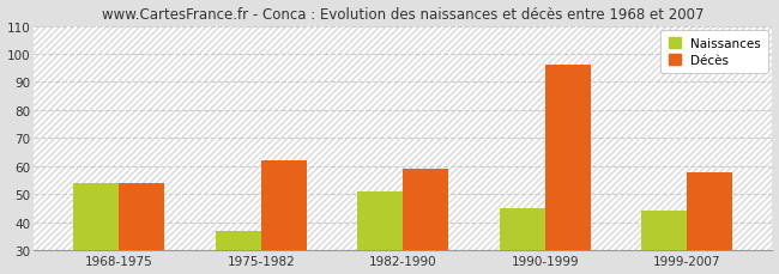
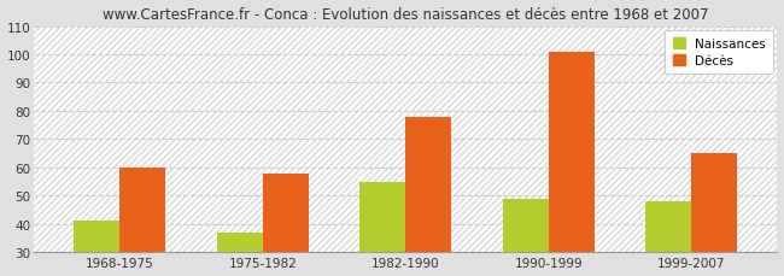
Naissances/1968-1975: 54 -> 41
Décès/1968-1975: 54 -> 60
Décès/1975-1982: 62 -> 58
Naissances/1982-1990: 51 -> 55
Décès/1982-1990: 59 -> 78
Naissances/1990-1999: 45 -> 49
Décès/1990-1999: 96 -> 101
Naissances/1999-2007: 44 -> 48
Décès/1999-2007: 58 -> 65
